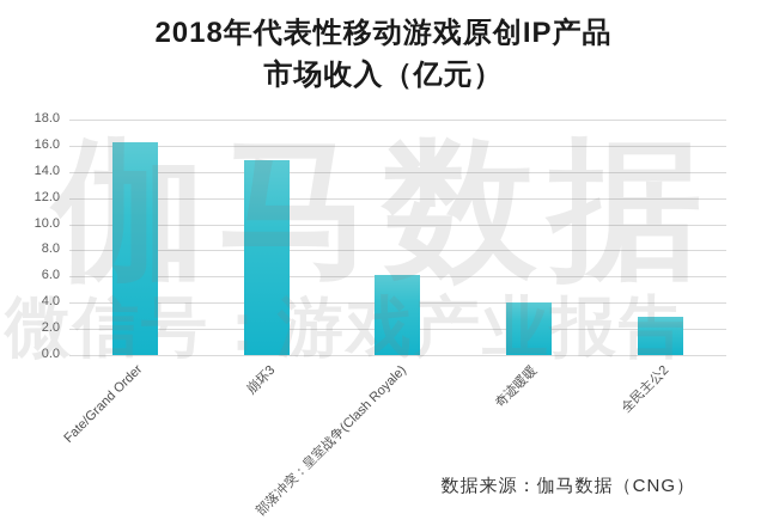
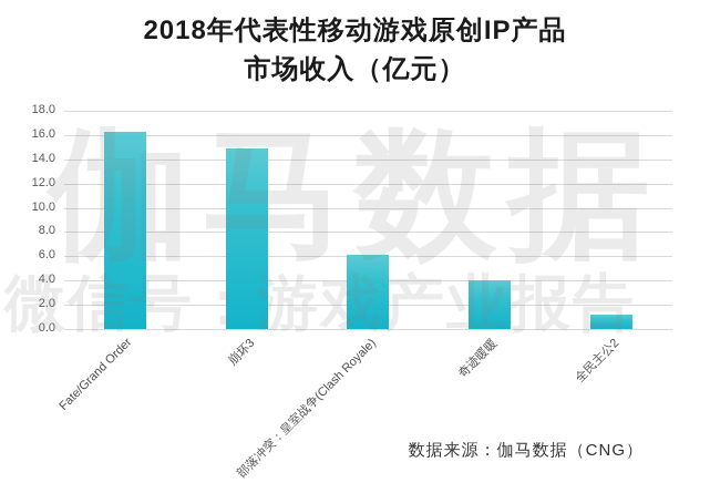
全民主公2: 2.9 -> 1.2
